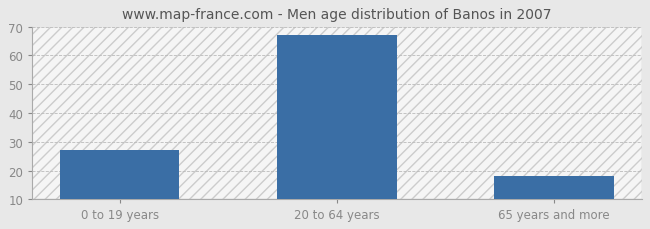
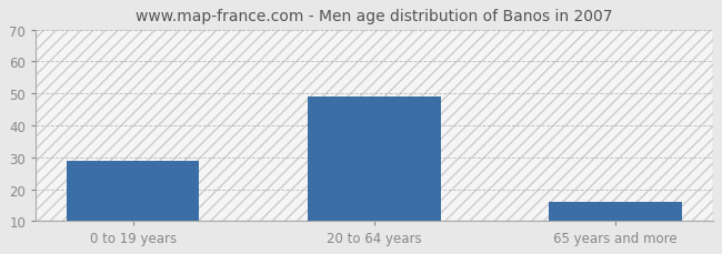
0 to 19 years: 27 -> 29
20 to 64 years: 67 -> 49
65 years and more: 18 -> 16
